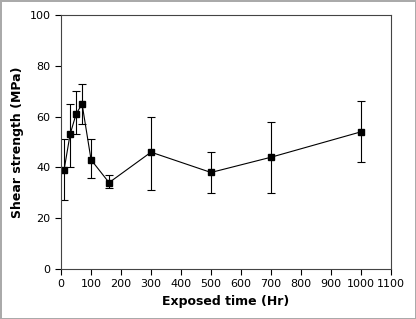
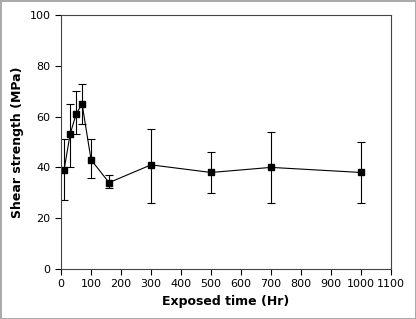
300: 46 -> 41
700: 44 -> 40
1000: 54 -> 38
